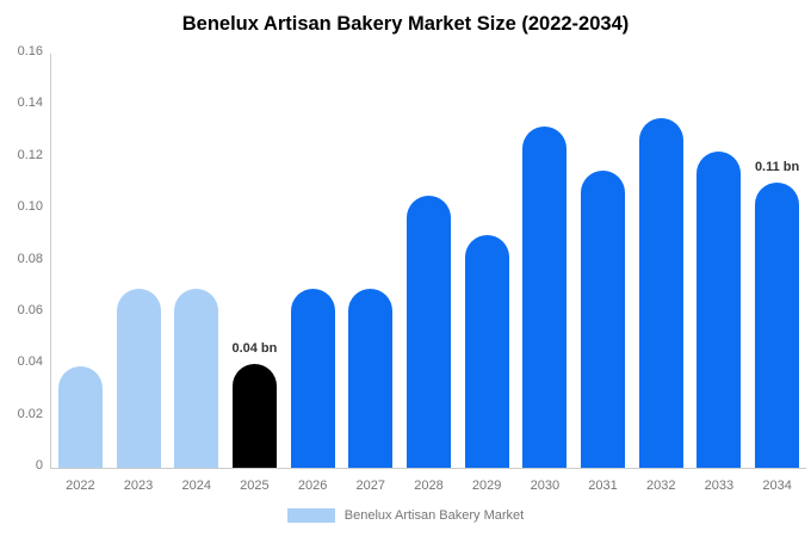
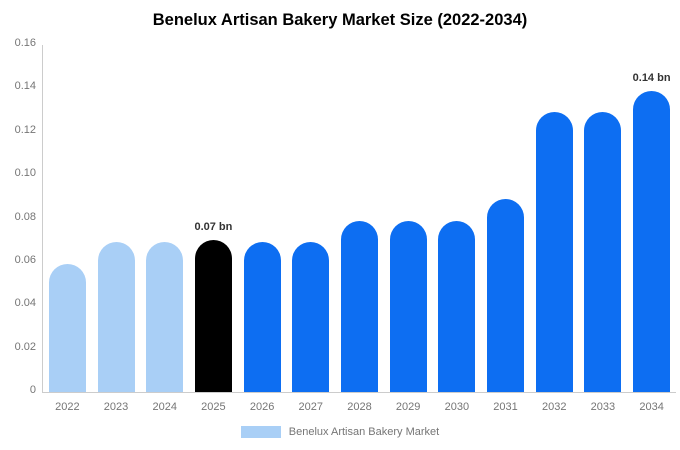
2022: 0.039 -> 0.059
2025: 0.04 -> 0.07
2028: 0.105 -> 0.079
2029: 0.090 -> 0.079
2030: 0.132 -> 0.079
2031: 0.115 -> 0.089
2032: 0.135 -> 0.129
2033: 0.122 -> 0.129
2034: 0.11 -> 0.14
